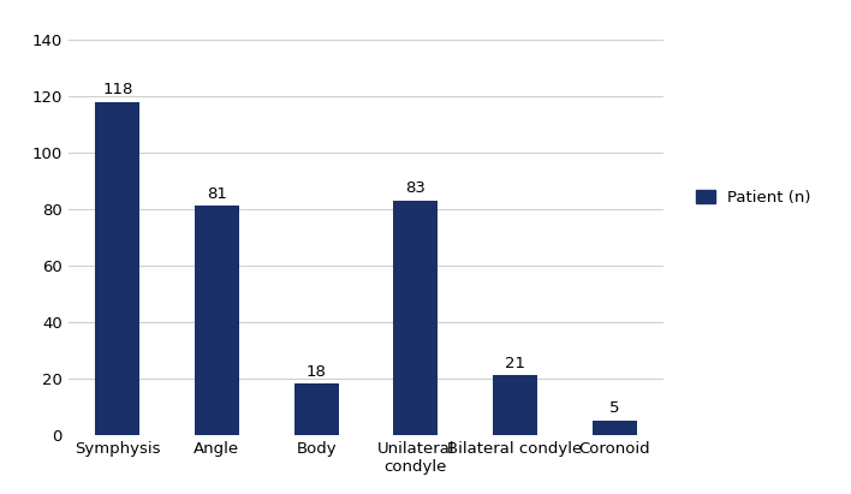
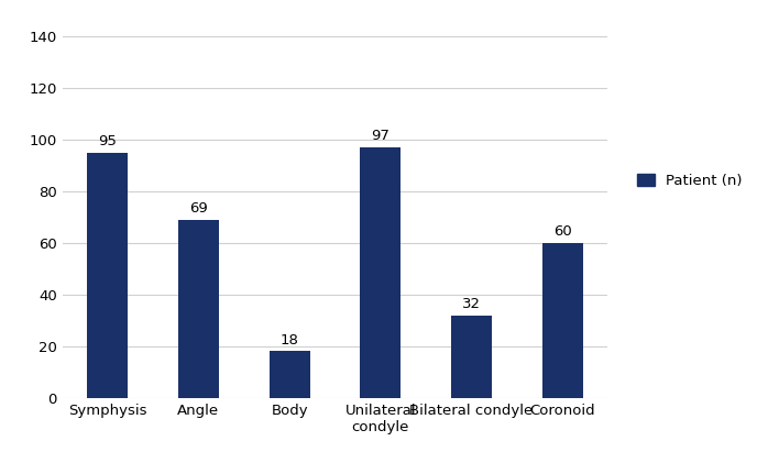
Symphysis: 118 -> 95
Angle: 81 -> 69
Unilateral condyle: 83 -> 97
Bilateral condyle: 21 -> 32
Coronoid: 5 -> 60
